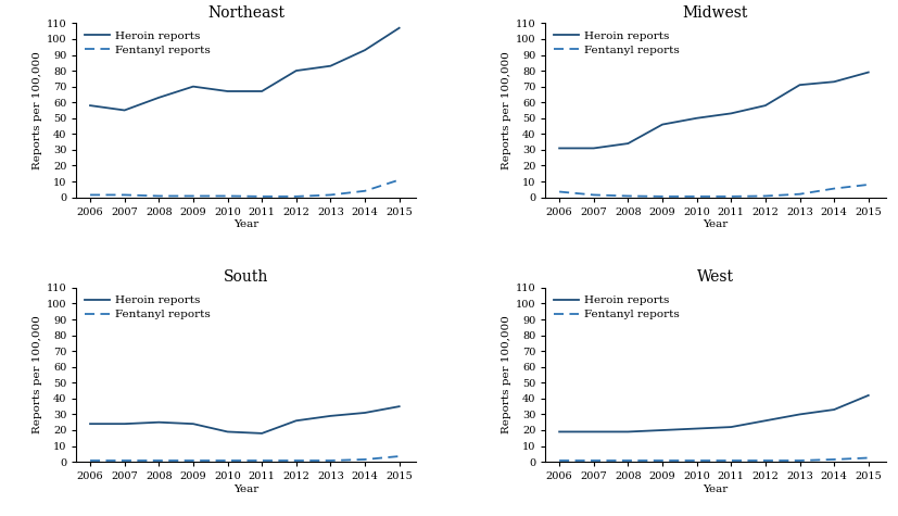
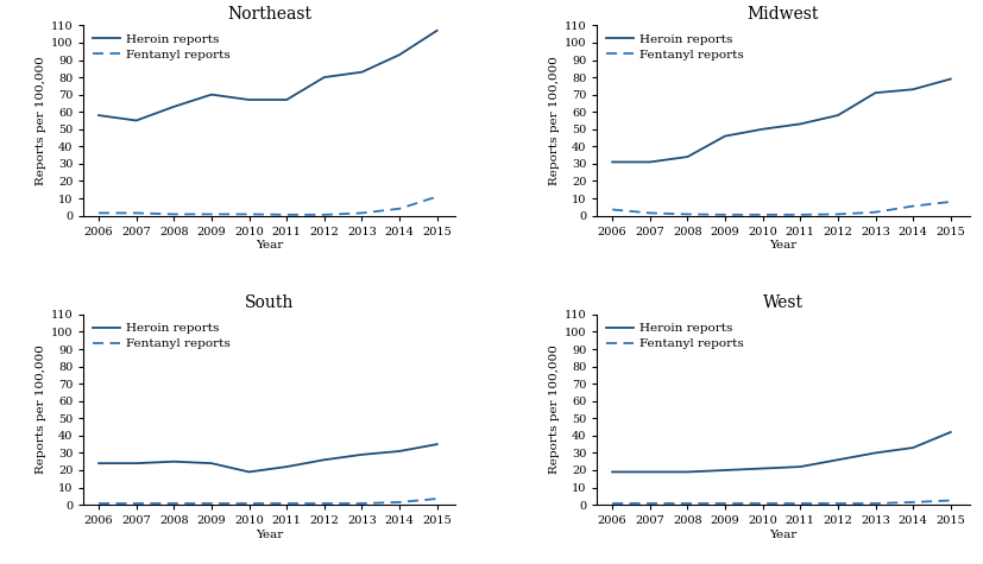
South/Heroin reports/2011: 18 -> 22
